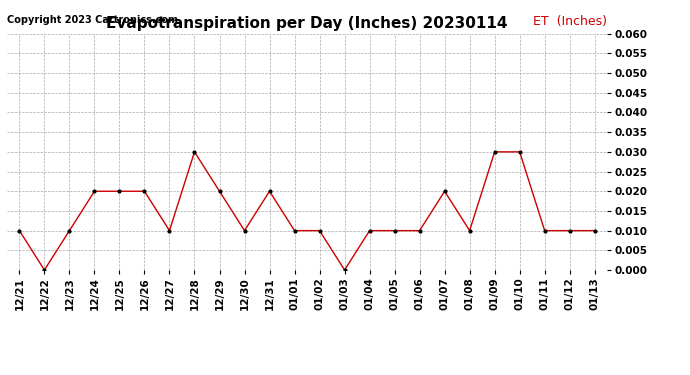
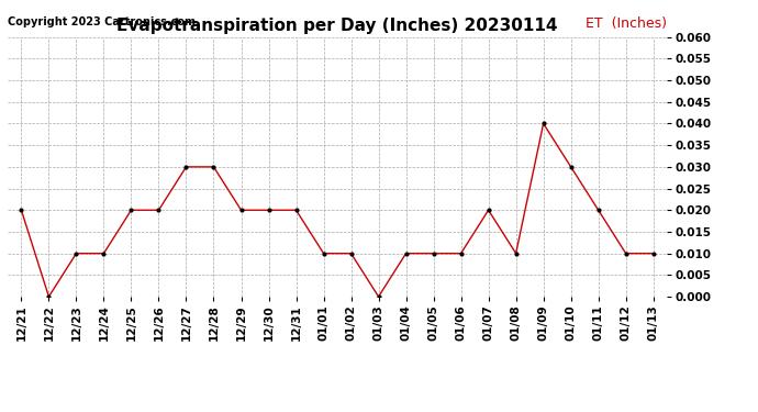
12/21: 0.01 -> 0.02
12/24: 0.02 -> 0.01
12/27: 0.01 -> 0.03
12/30: 0.01 -> 0.02
01/09: 0.03 -> 0.04
01/11: 0.01 -> 0.02
